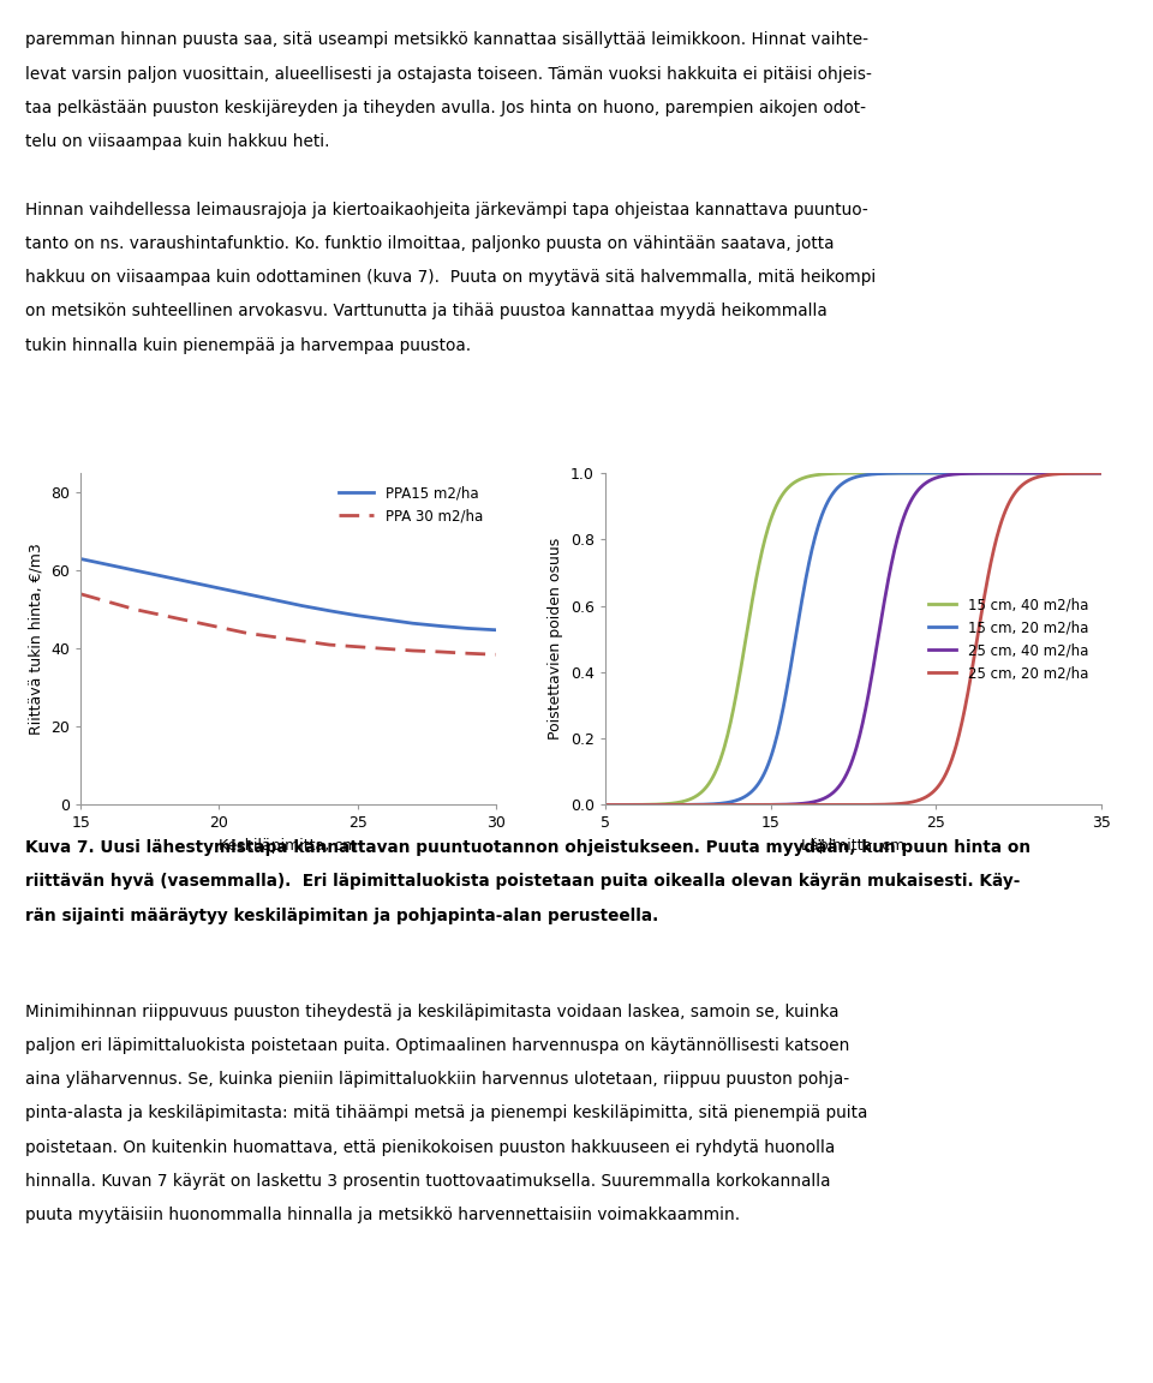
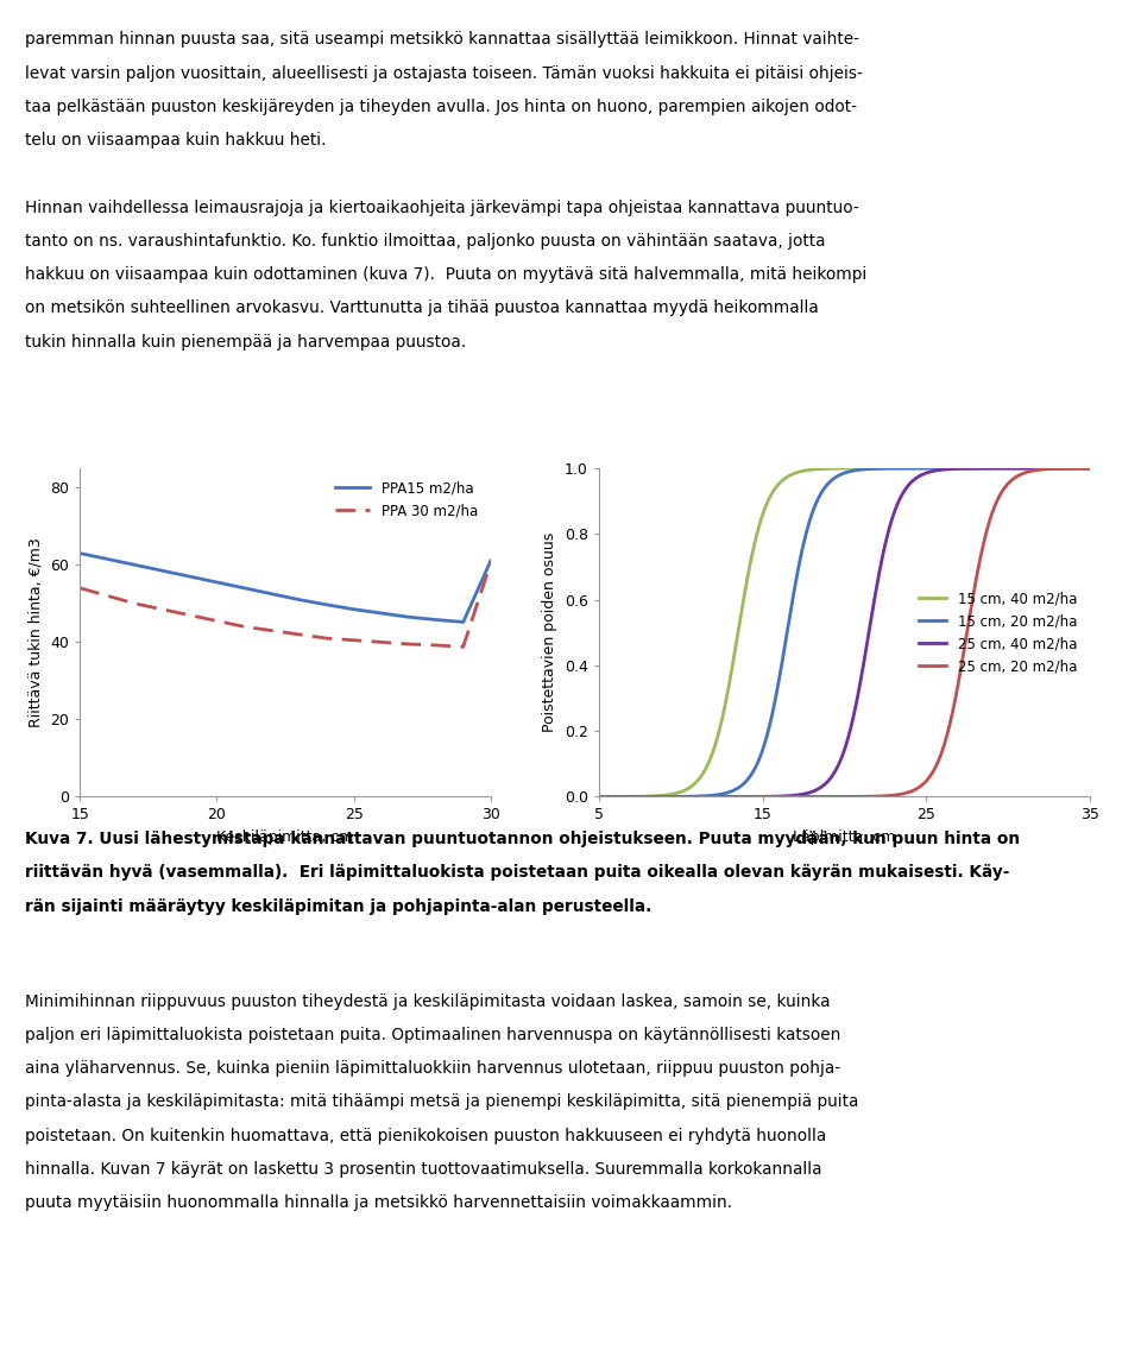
PPA15 m2/ha/30: 44.8 -> 61.0
PPA 30 m2/ha/30: 38.5 -> 60.5
